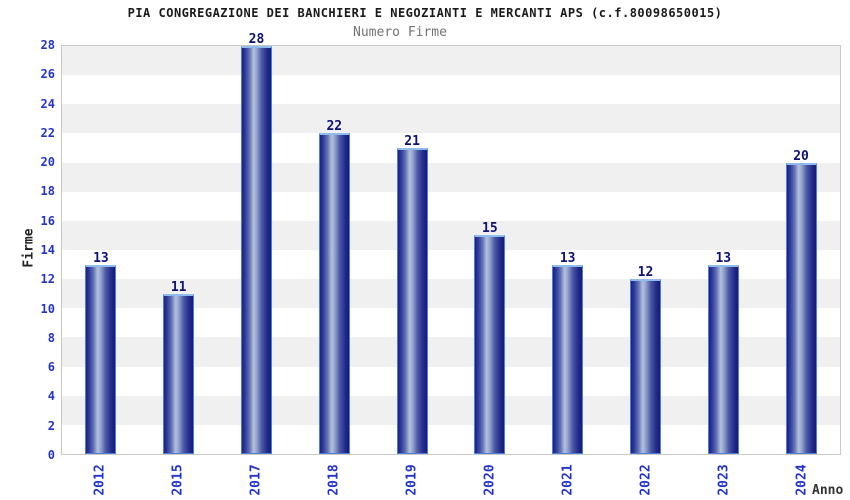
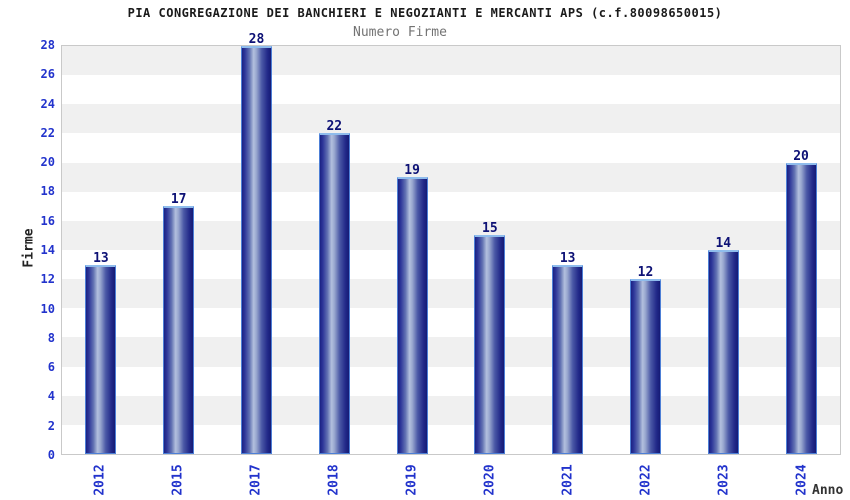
2015: 11 -> 17
2019: 21 -> 19
2023: 13 -> 14
